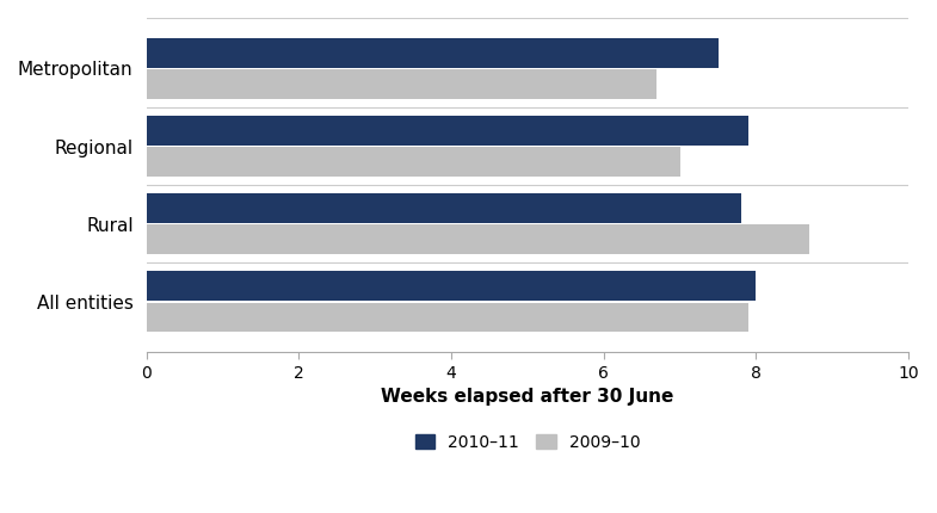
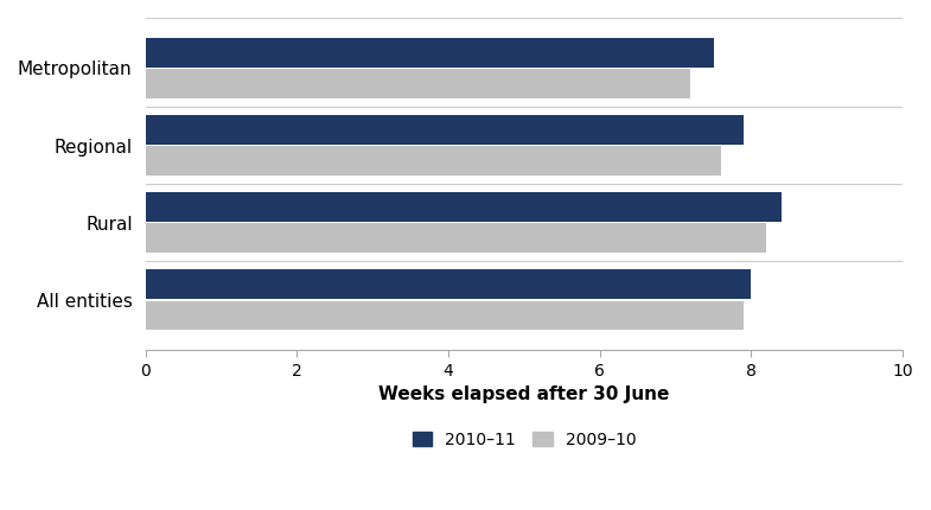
2009–10/Metropolitan: 6.7 -> 7.2
2009–10/Regional: 7.0 -> 7.6
2010–11/Rural: 7.8 -> 8.4
2009–10/Rural: 8.7 -> 8.2
